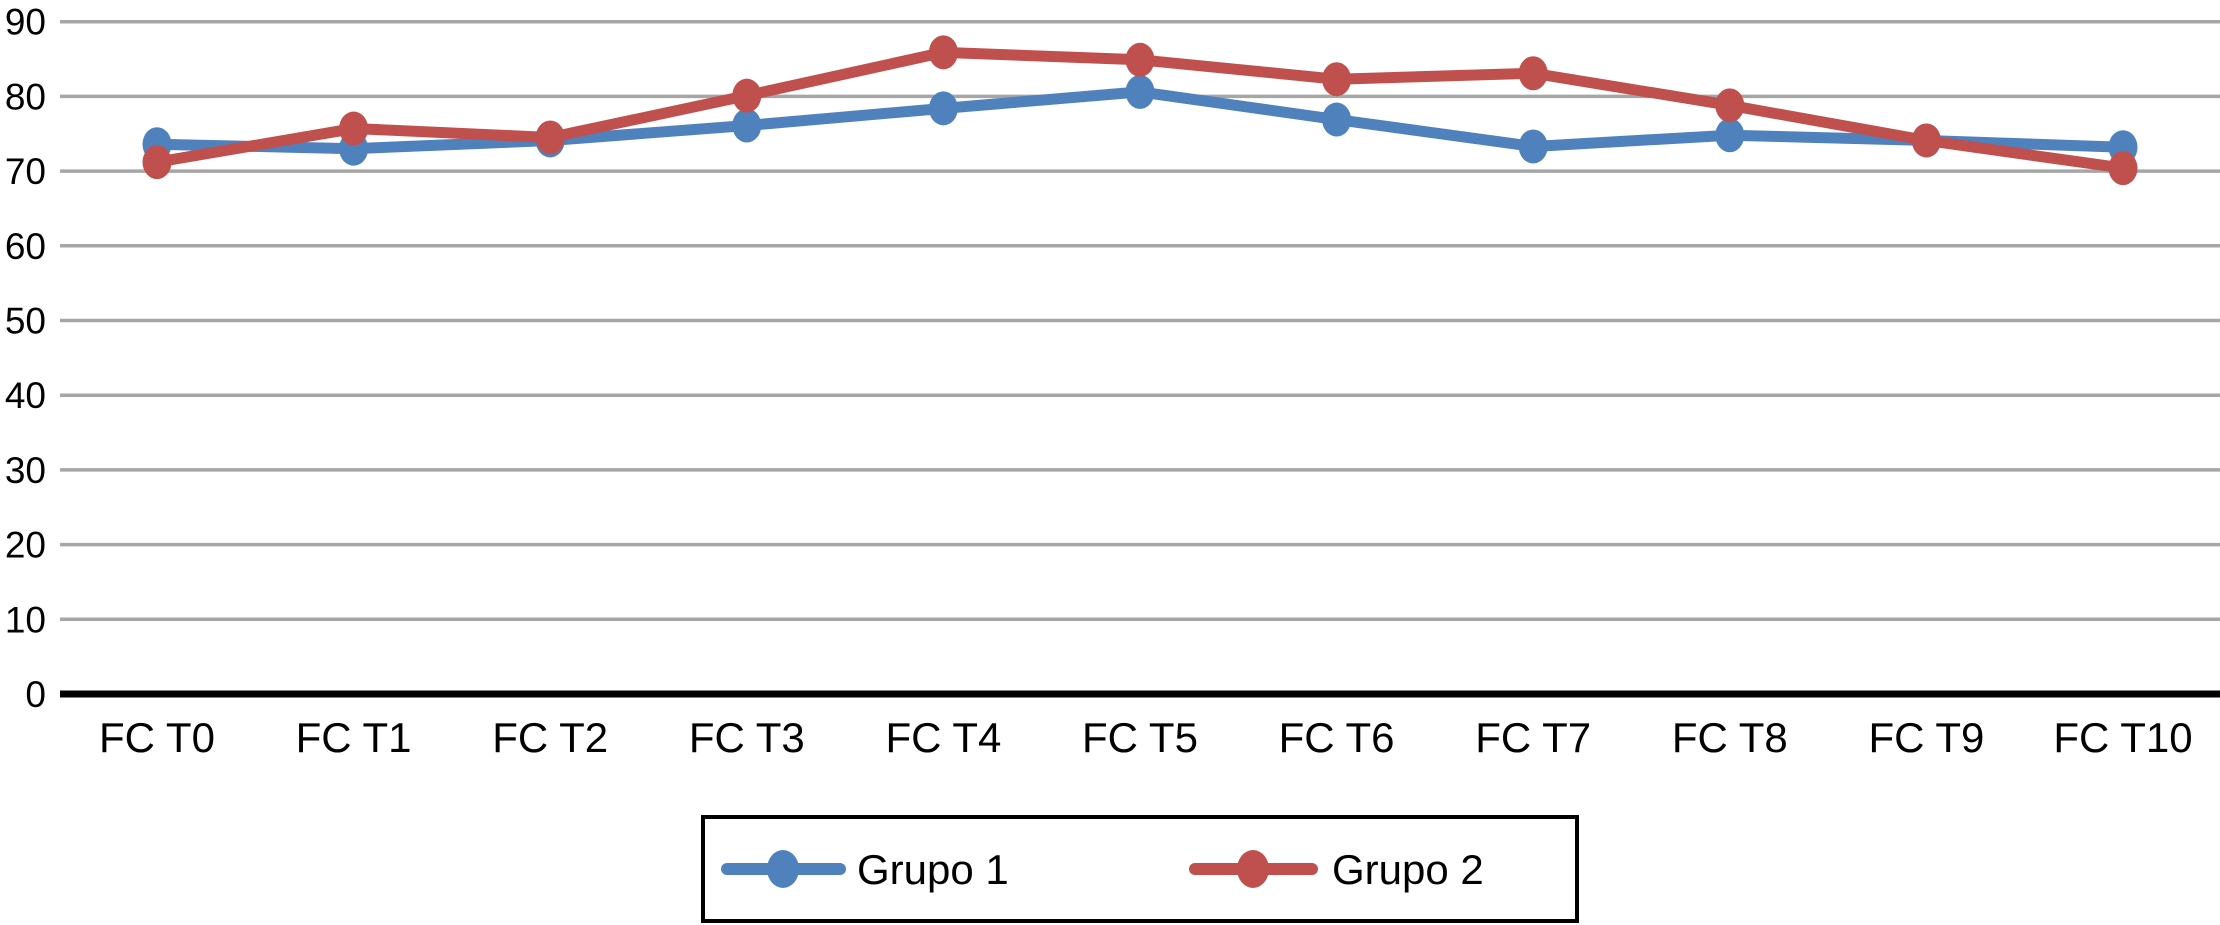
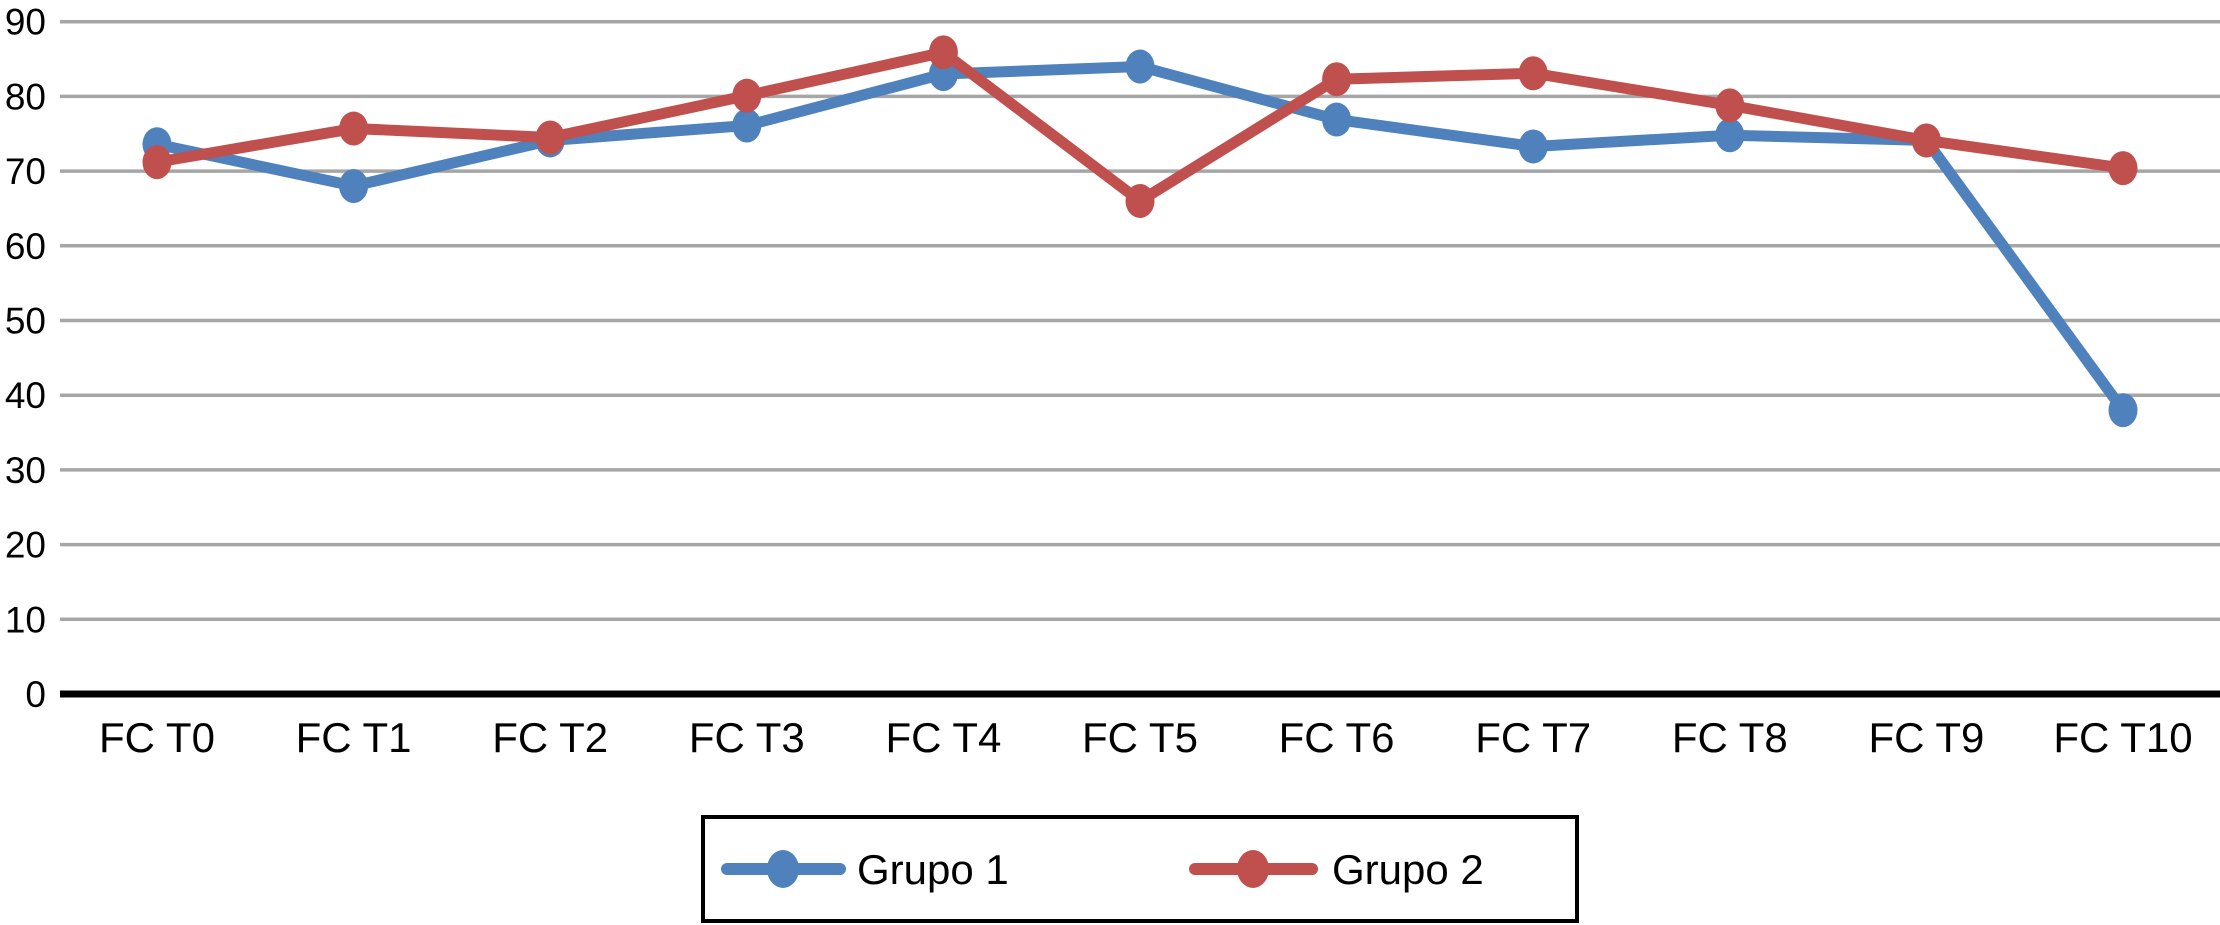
Grupo 1/FC T1: 73 -> 68
Grupo 1/FC T4: 78 -> 83
Grupo 1/FC T5: 81 -> 84
Grupo 2/FC T5: 85 -> 66
Grupo 1/FC T10: 73 -> 38
